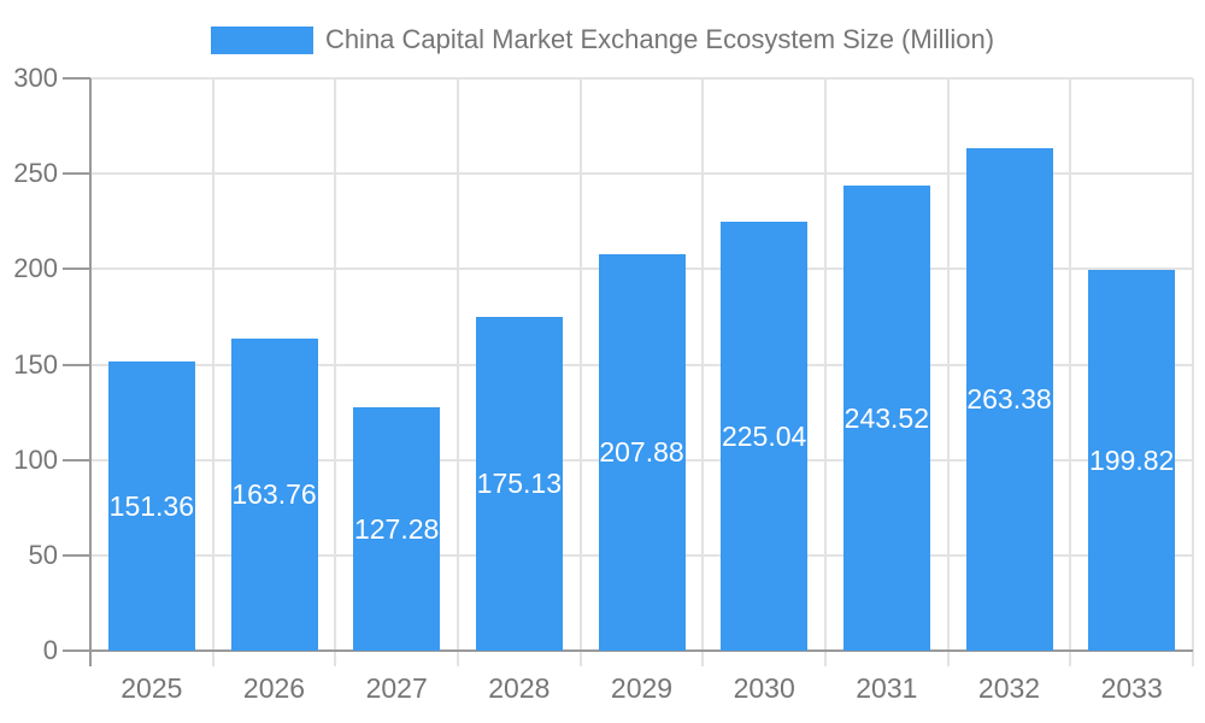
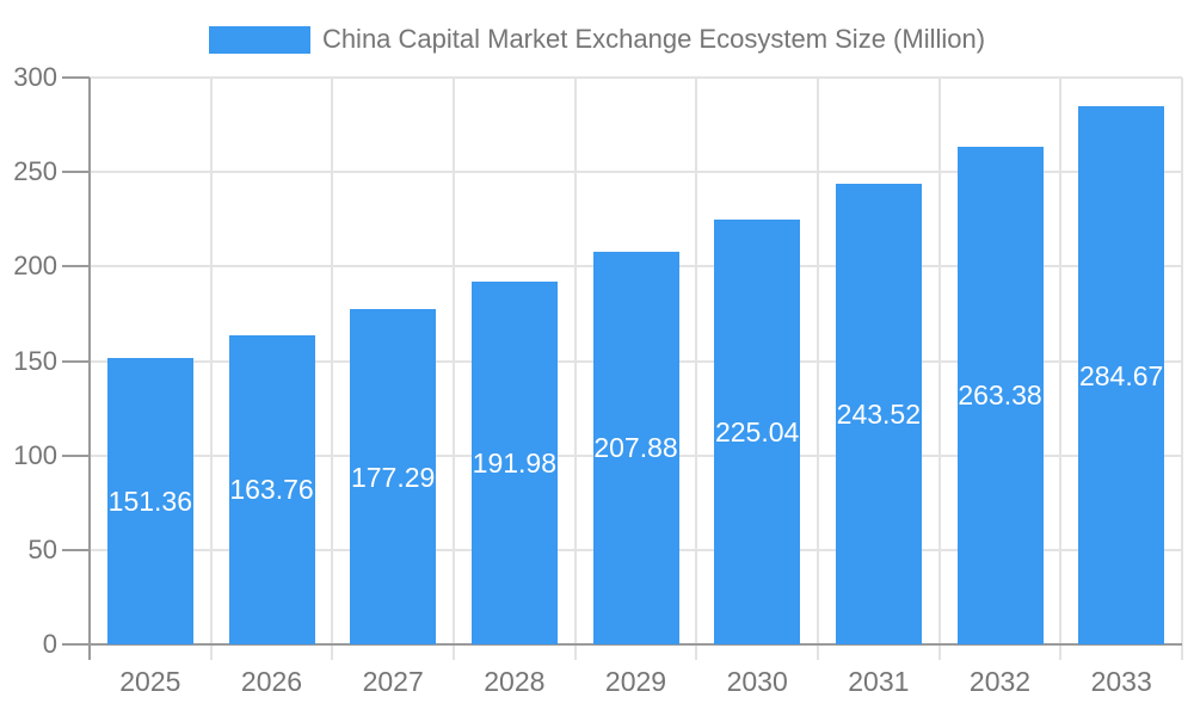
2027: 127.28 -> 177.29
2028: 175.13 -> 191.98
2033: 199.82 -> 284.67
